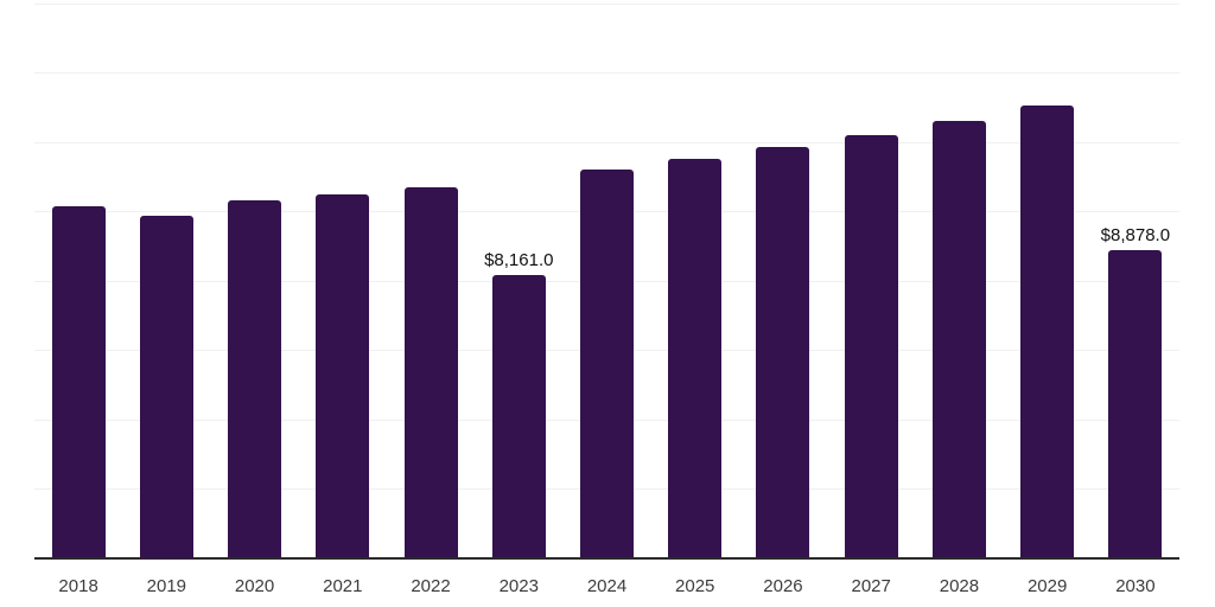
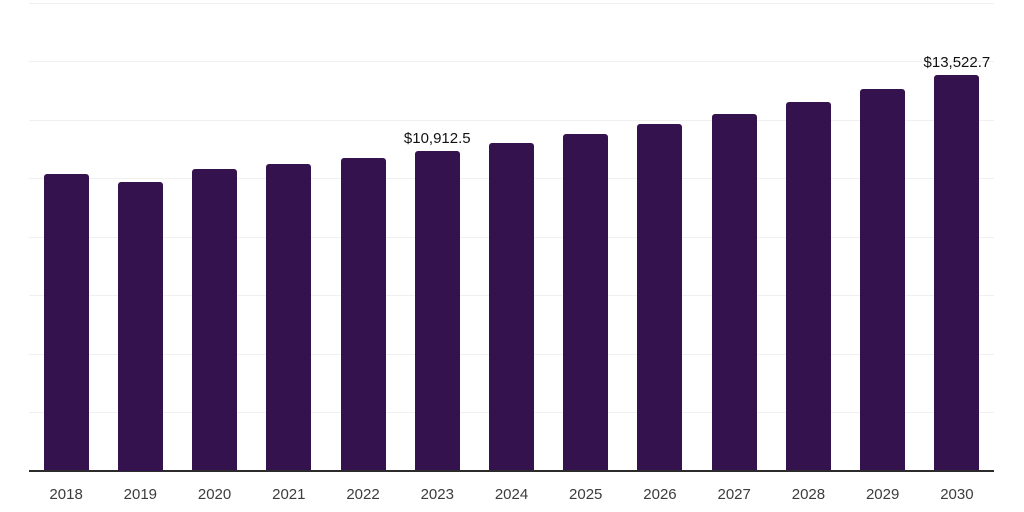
2023: $8,161.0 -> $10,912.5
2030: $8,878.0 -> $13,522.7
